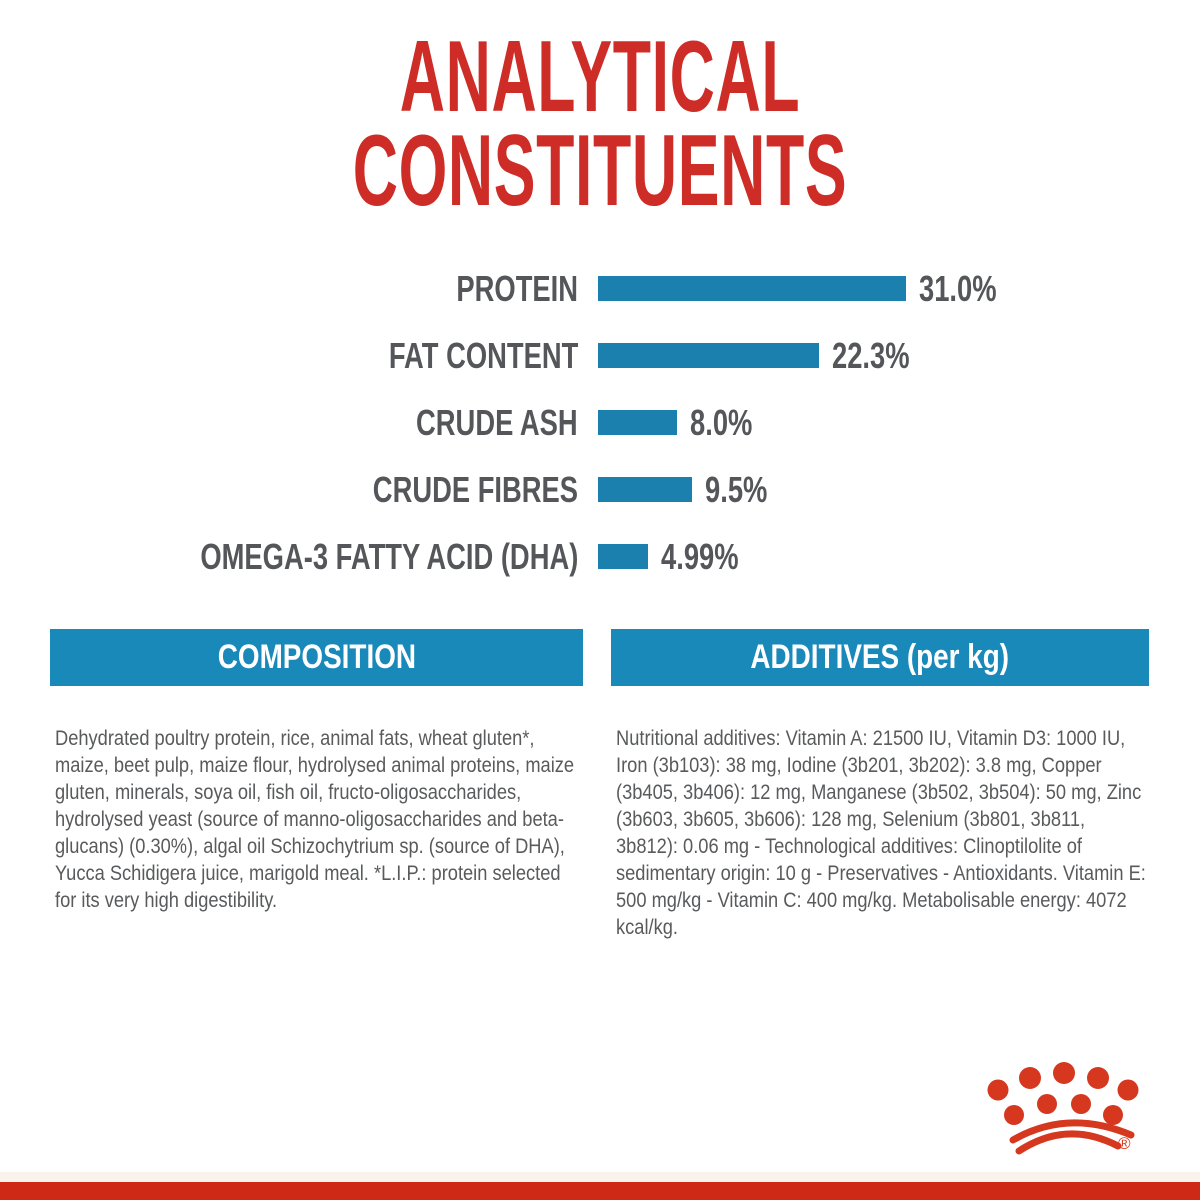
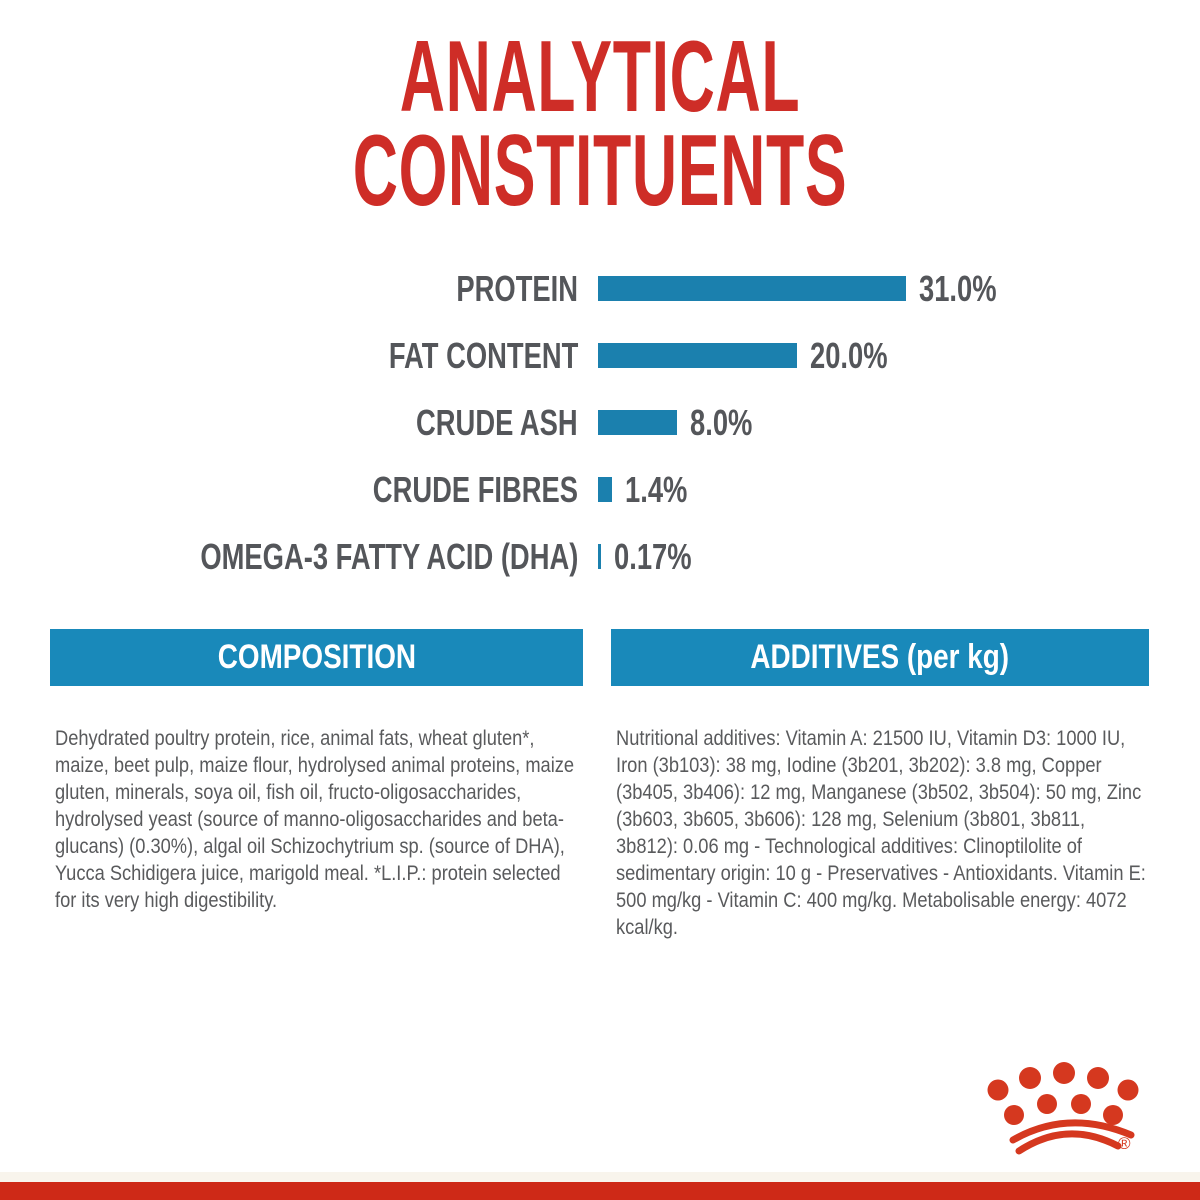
FAT CONTENT: 22.3% -> 20.0%
CRUDE FIBRES: 9.5% -> 1.4%
OMEGA-3 FATTY ACID (DHA): 4.99% -> 0.17%
